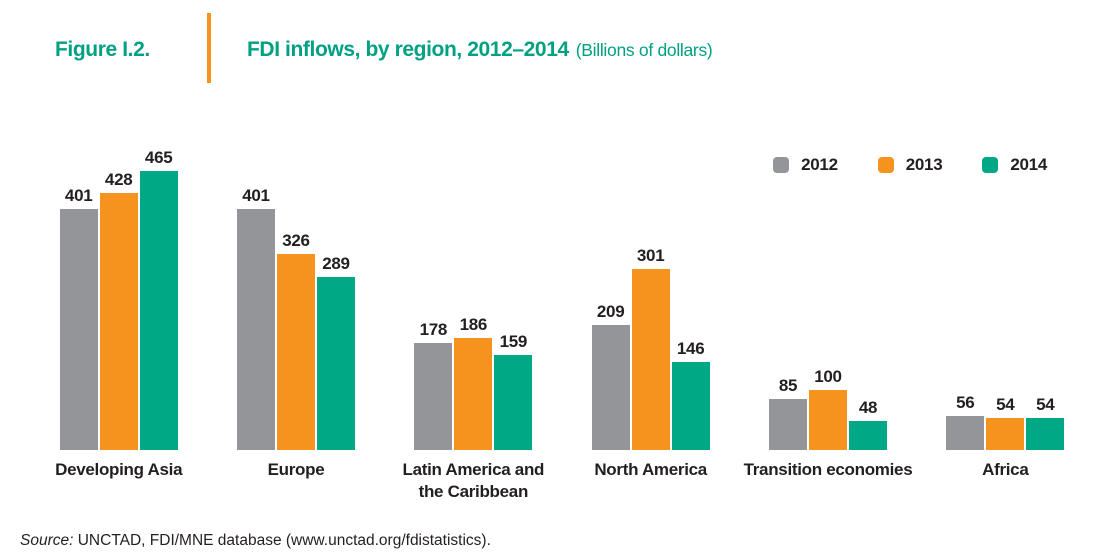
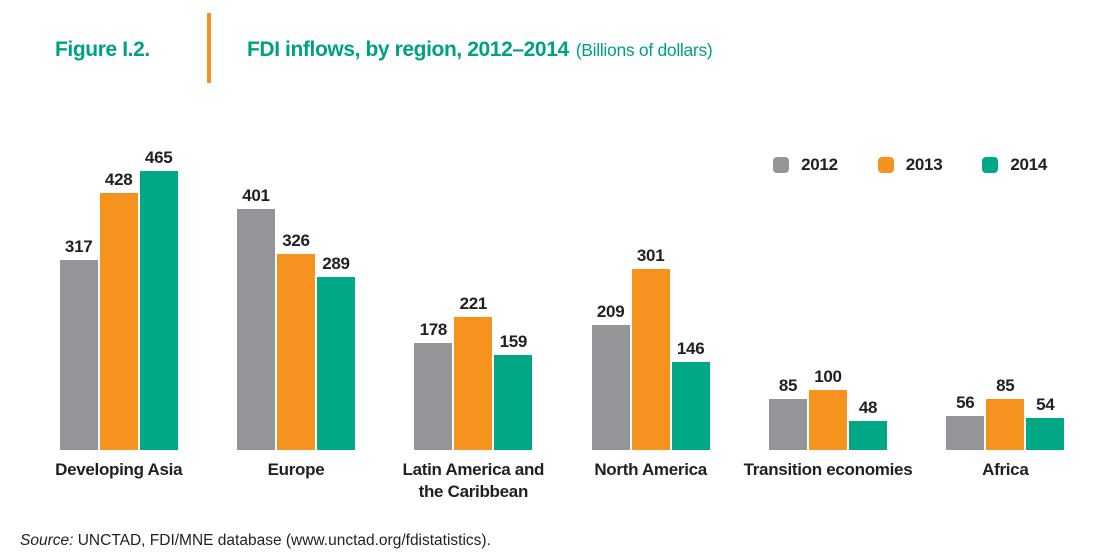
2012/Developing Asia: 401 -> 317
2013/Latin America and the Caribbean: 186 -> 221
2013/Africa: 54 -> 85
